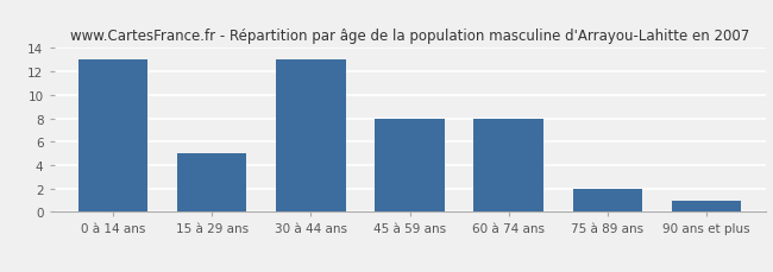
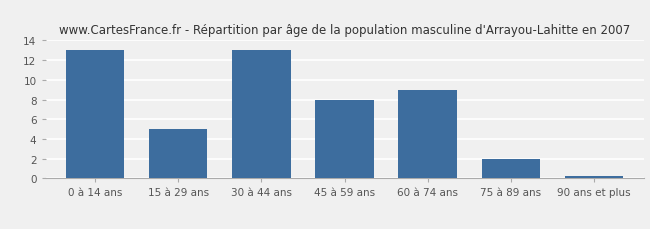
60 à 74 ans: 8.0 -> 9.0
90 ans et plus: 1.0 -> 0.2
